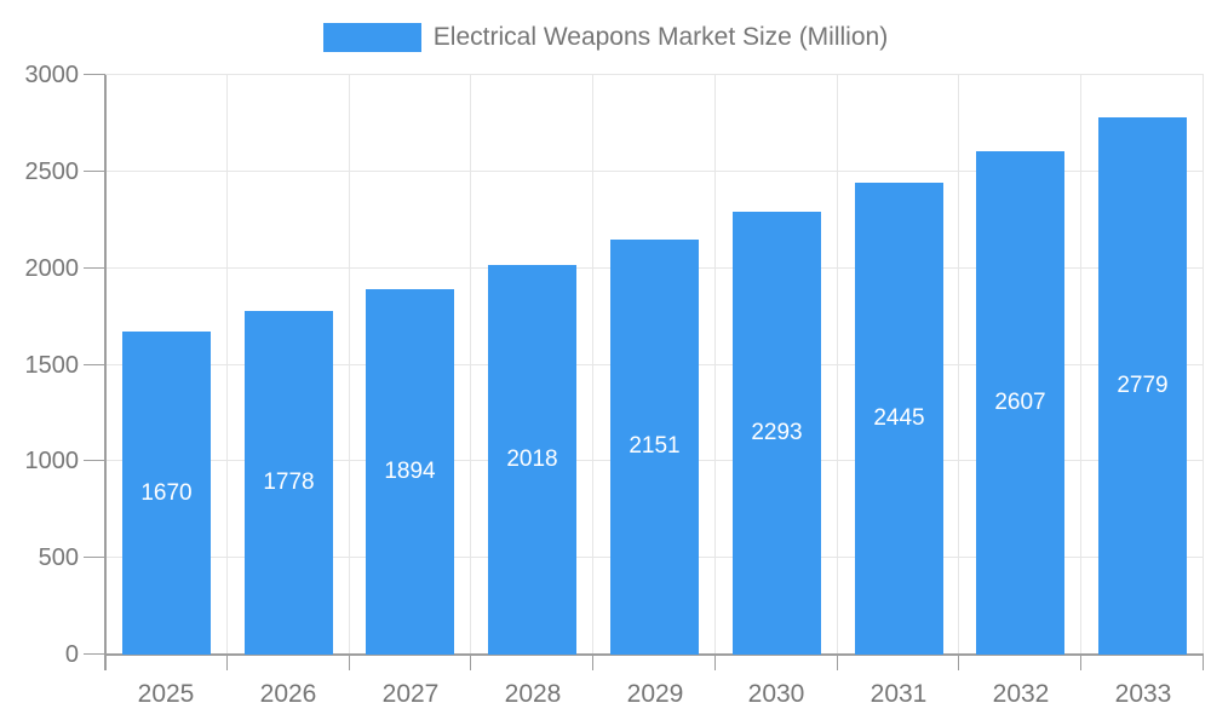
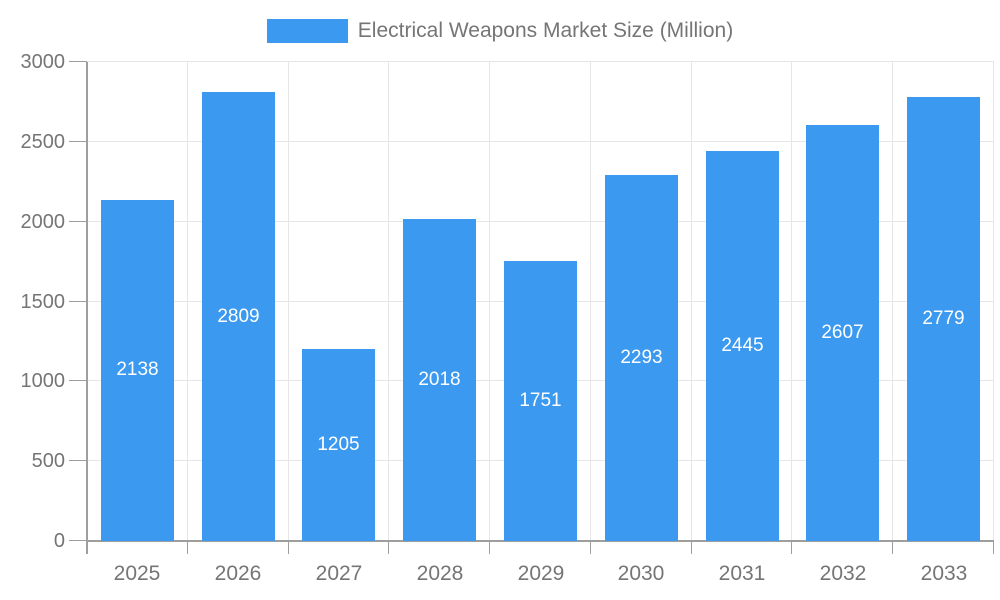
2025: 1670 -> 2138
2026: 1778 -> 2809
2027: 1894 -> 1205
2029: 2151 -> 1751
